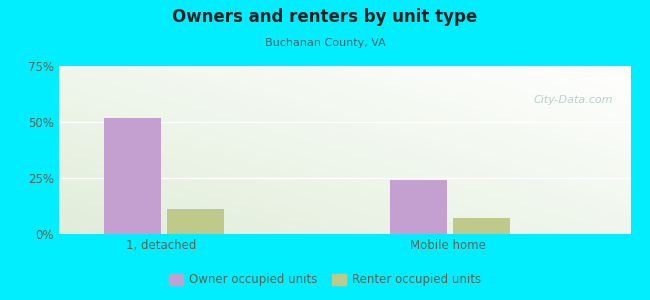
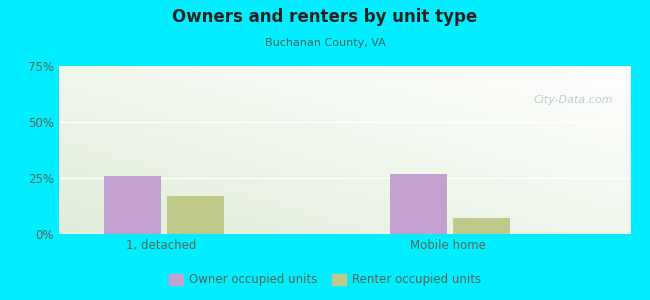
Owner occupied units/1, detached: 52% -> 26%
Renter occupied units/1, detached: 11% -> 17%
Owner occupied units/Mobile home: 24% -> 27%
